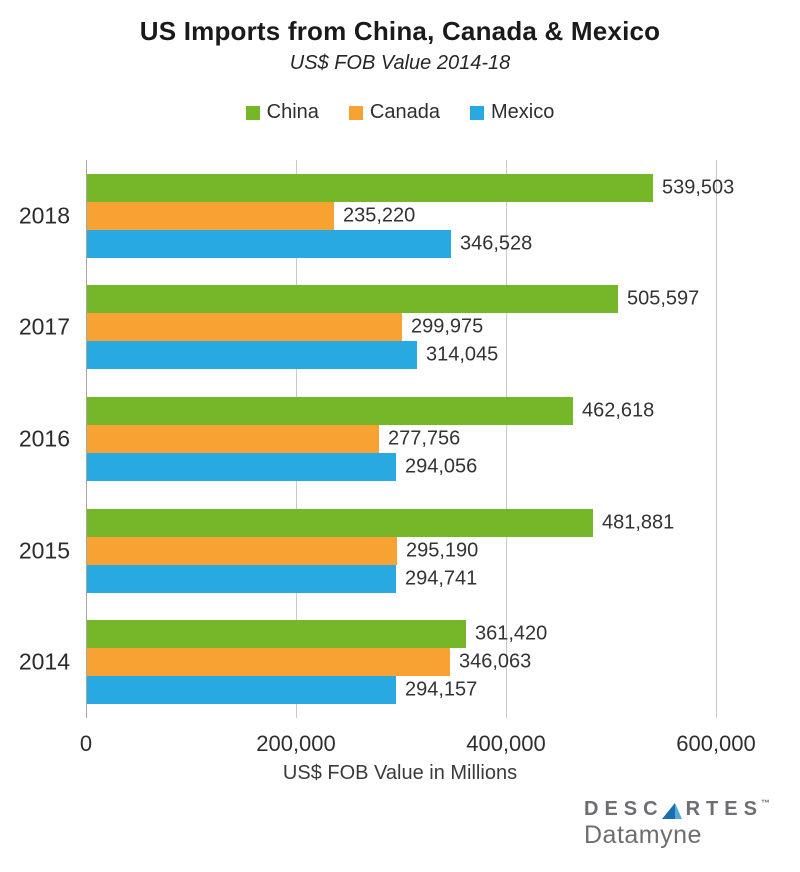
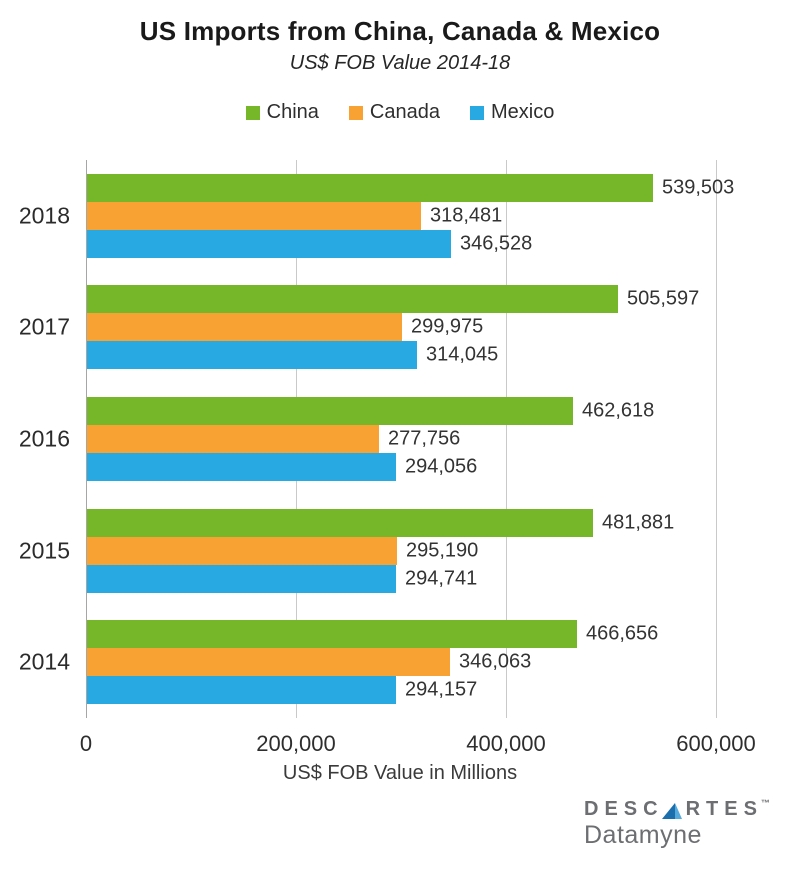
Canada/2018: 235,220 -> 318,481
China/2014: 361,420 -> 466,656
